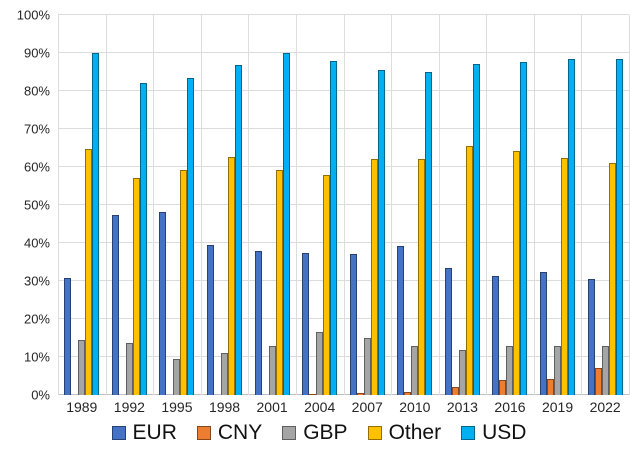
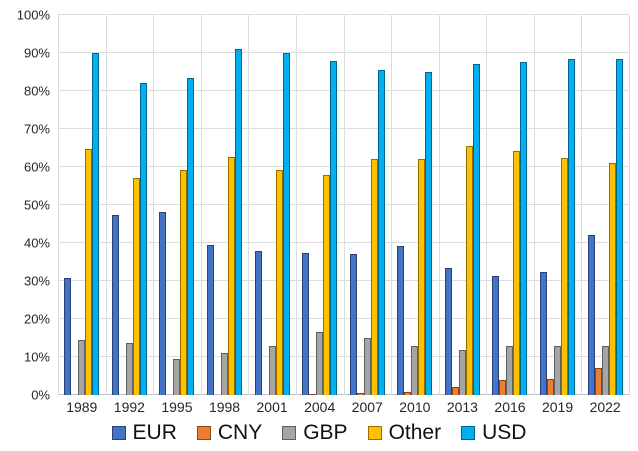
USD/1998: 87% -> 91%
EUR/2022: 30% -> 42%
